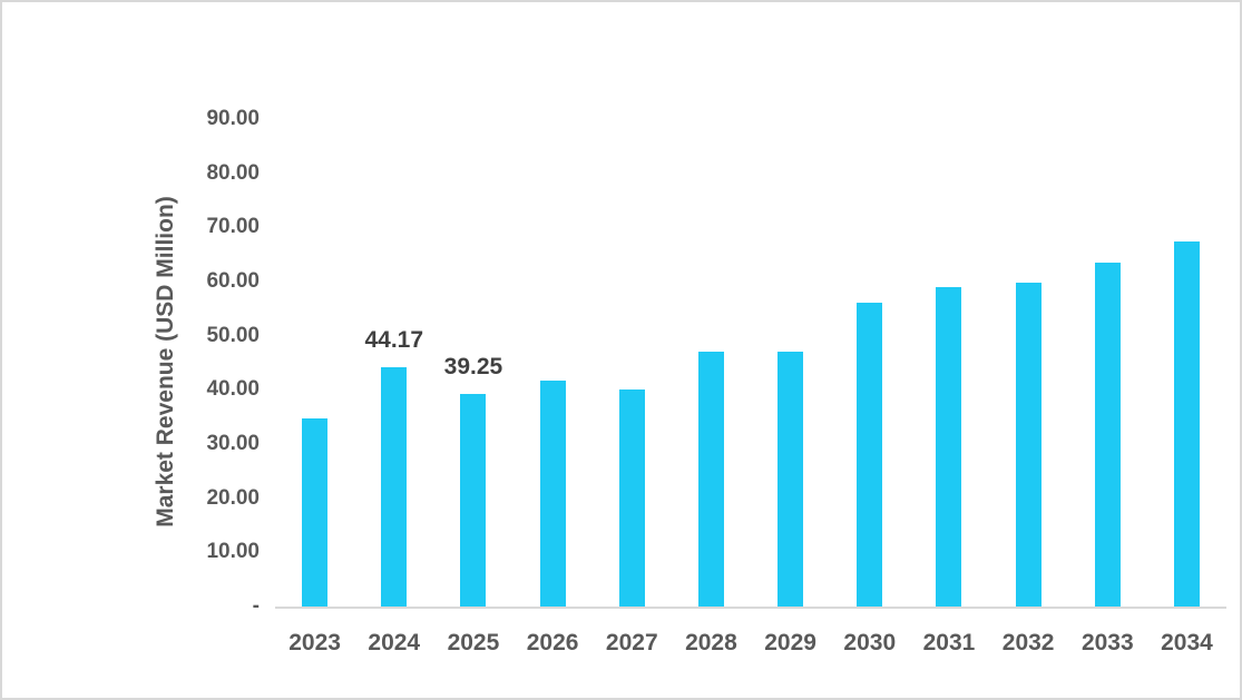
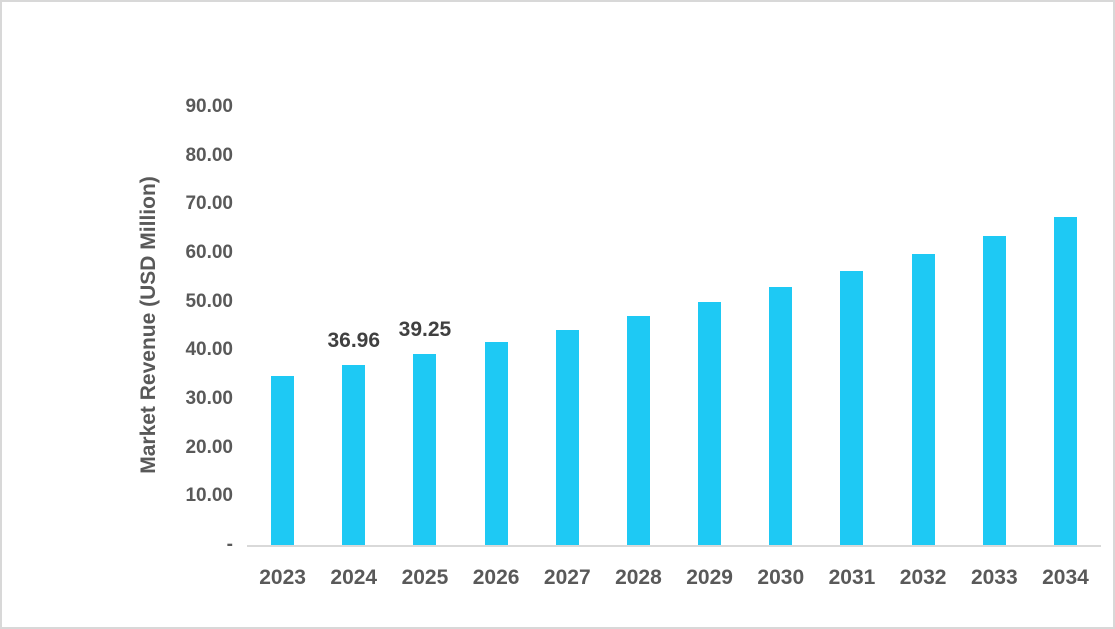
2024: 44.17 -> 36.96
2027: 40 -> 44
2029: 47 -> 50
2030: 56 -> 53
2031: 59 -> 56
